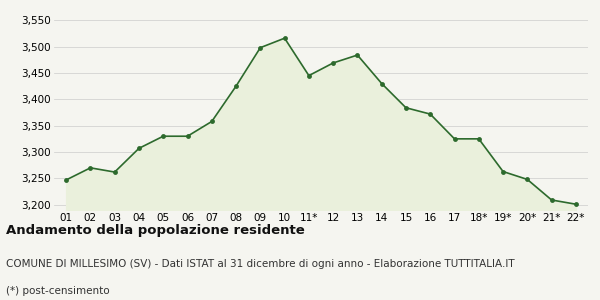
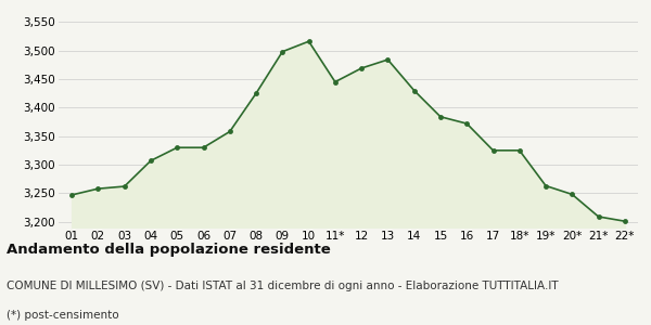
02: 3,270 -> 3,258
